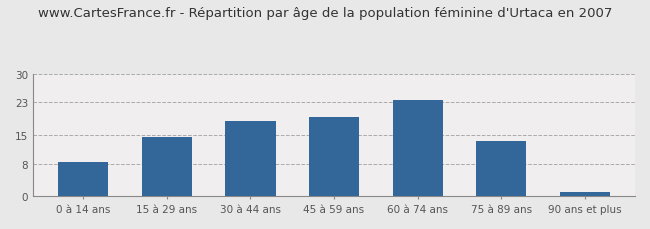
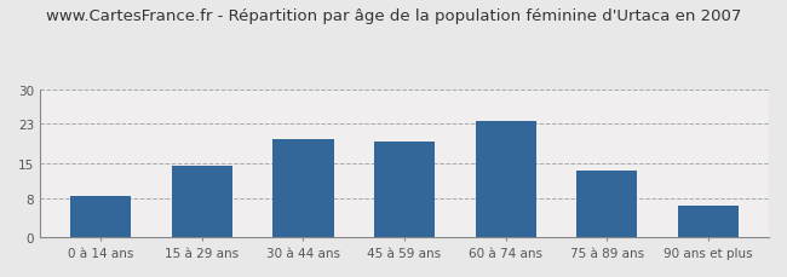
30 à 44 ans: 18.5 -> 20.0
90 ans et plus: 1.0 -> 6.5
